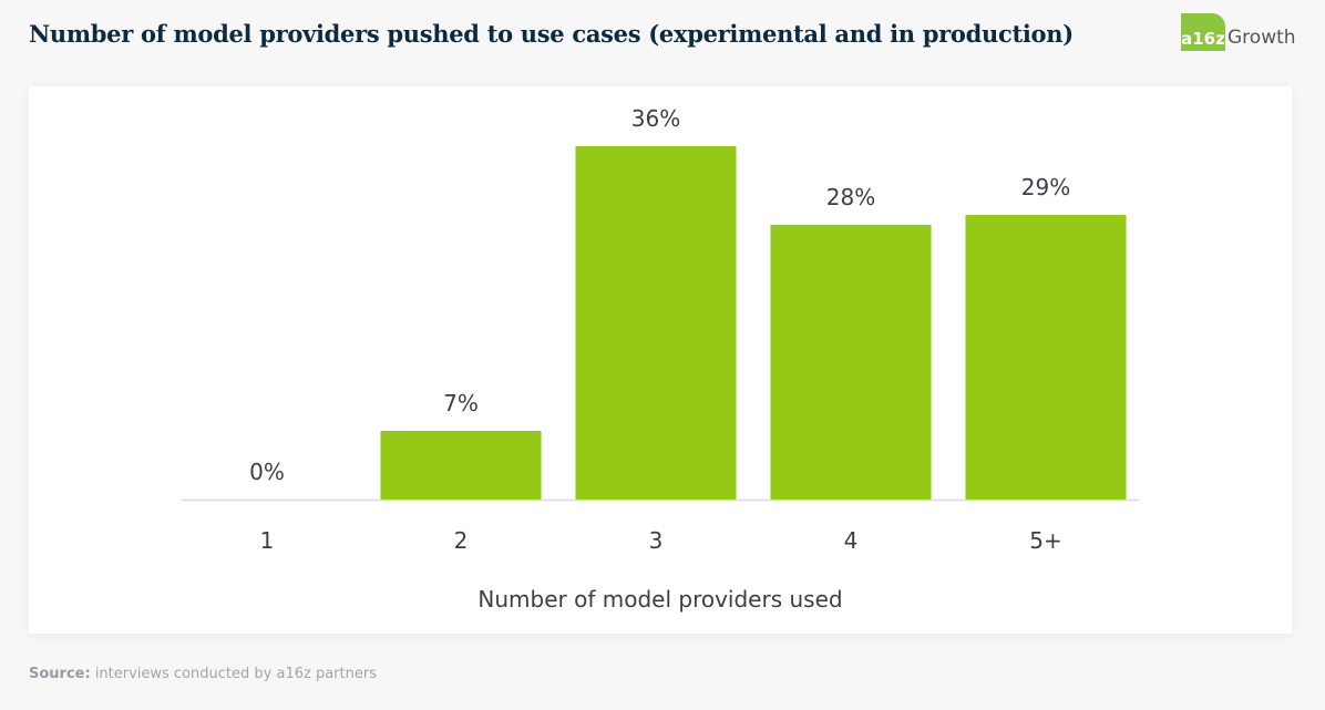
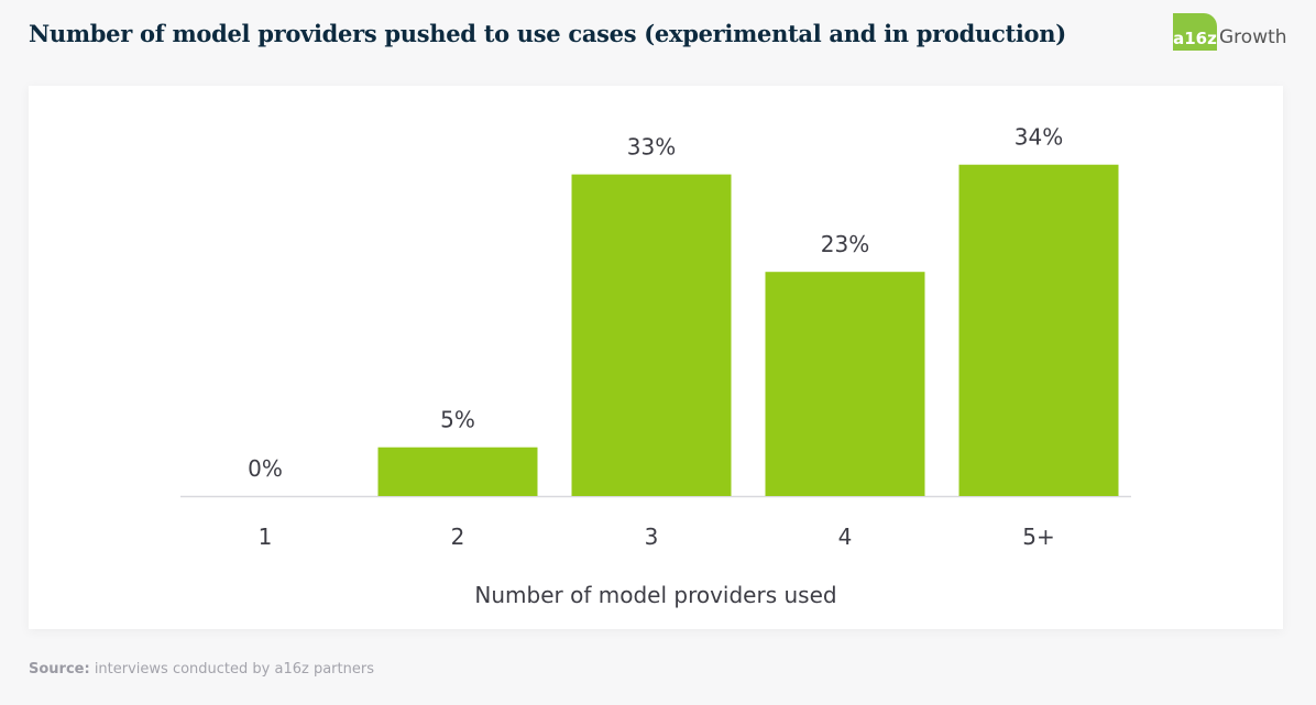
2: 7% -> 5%
3: 36% -> 33%
4: 28% -> 23%
5+: 29% -> 34%
